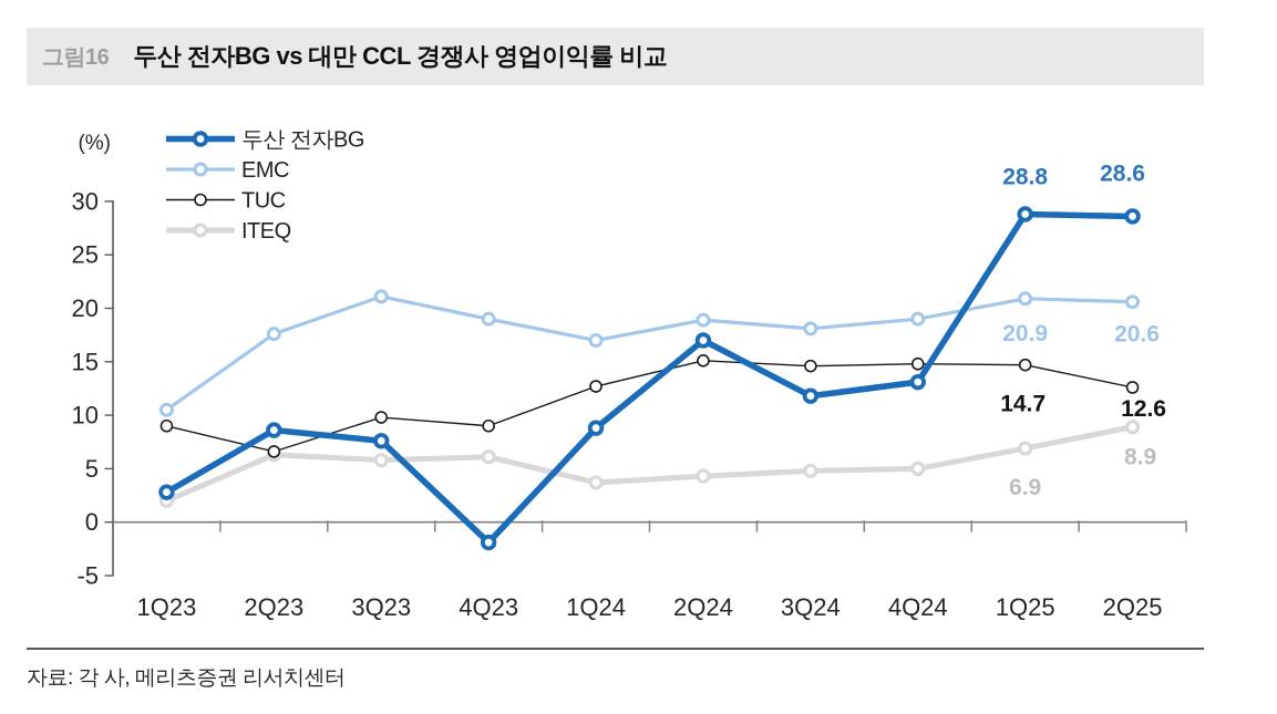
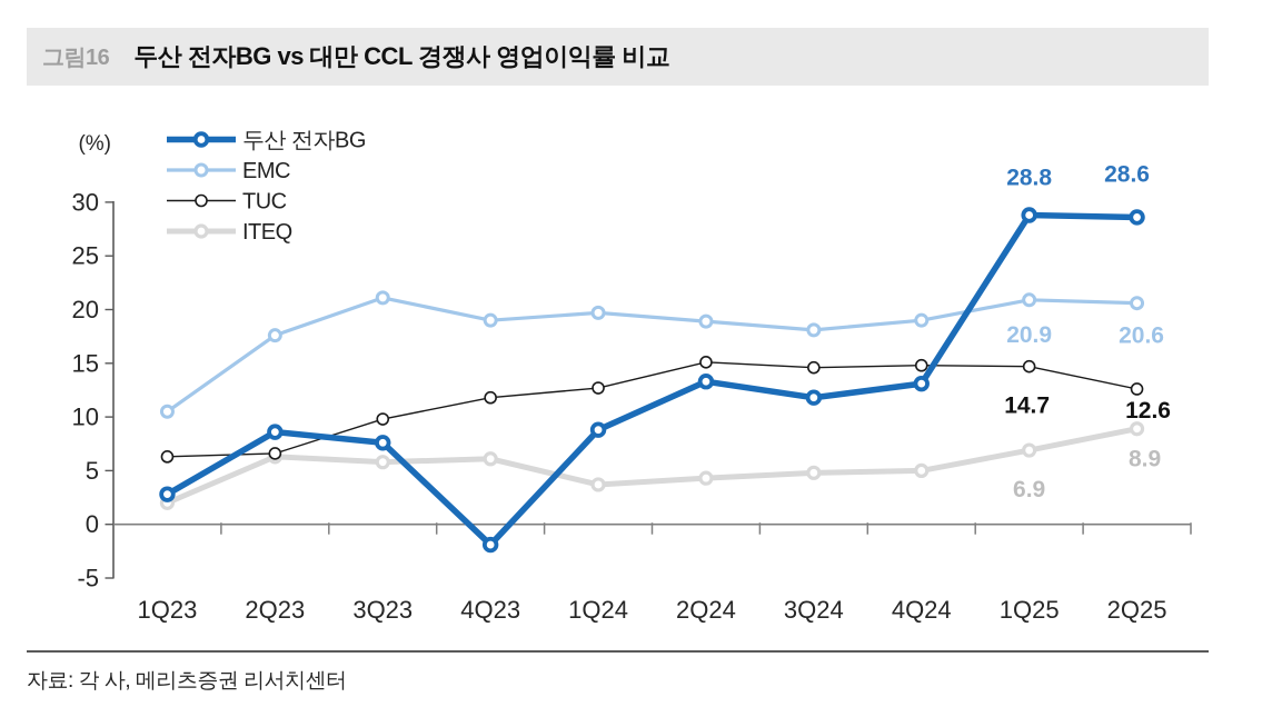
TUC/1Q23: 9 -> 6
TUC/4Q23: 9 -> 12
EMC/1Q24: 17 -> 20
두산 전자BG/2Q24: 17 -> 13
